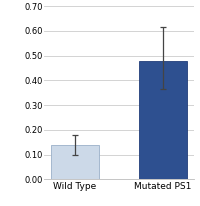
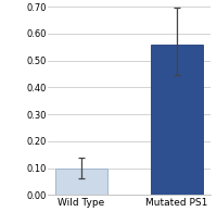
Wild Type: 0.14 -> 0.10
Mutated PS1: 0.48 -> 0.56
